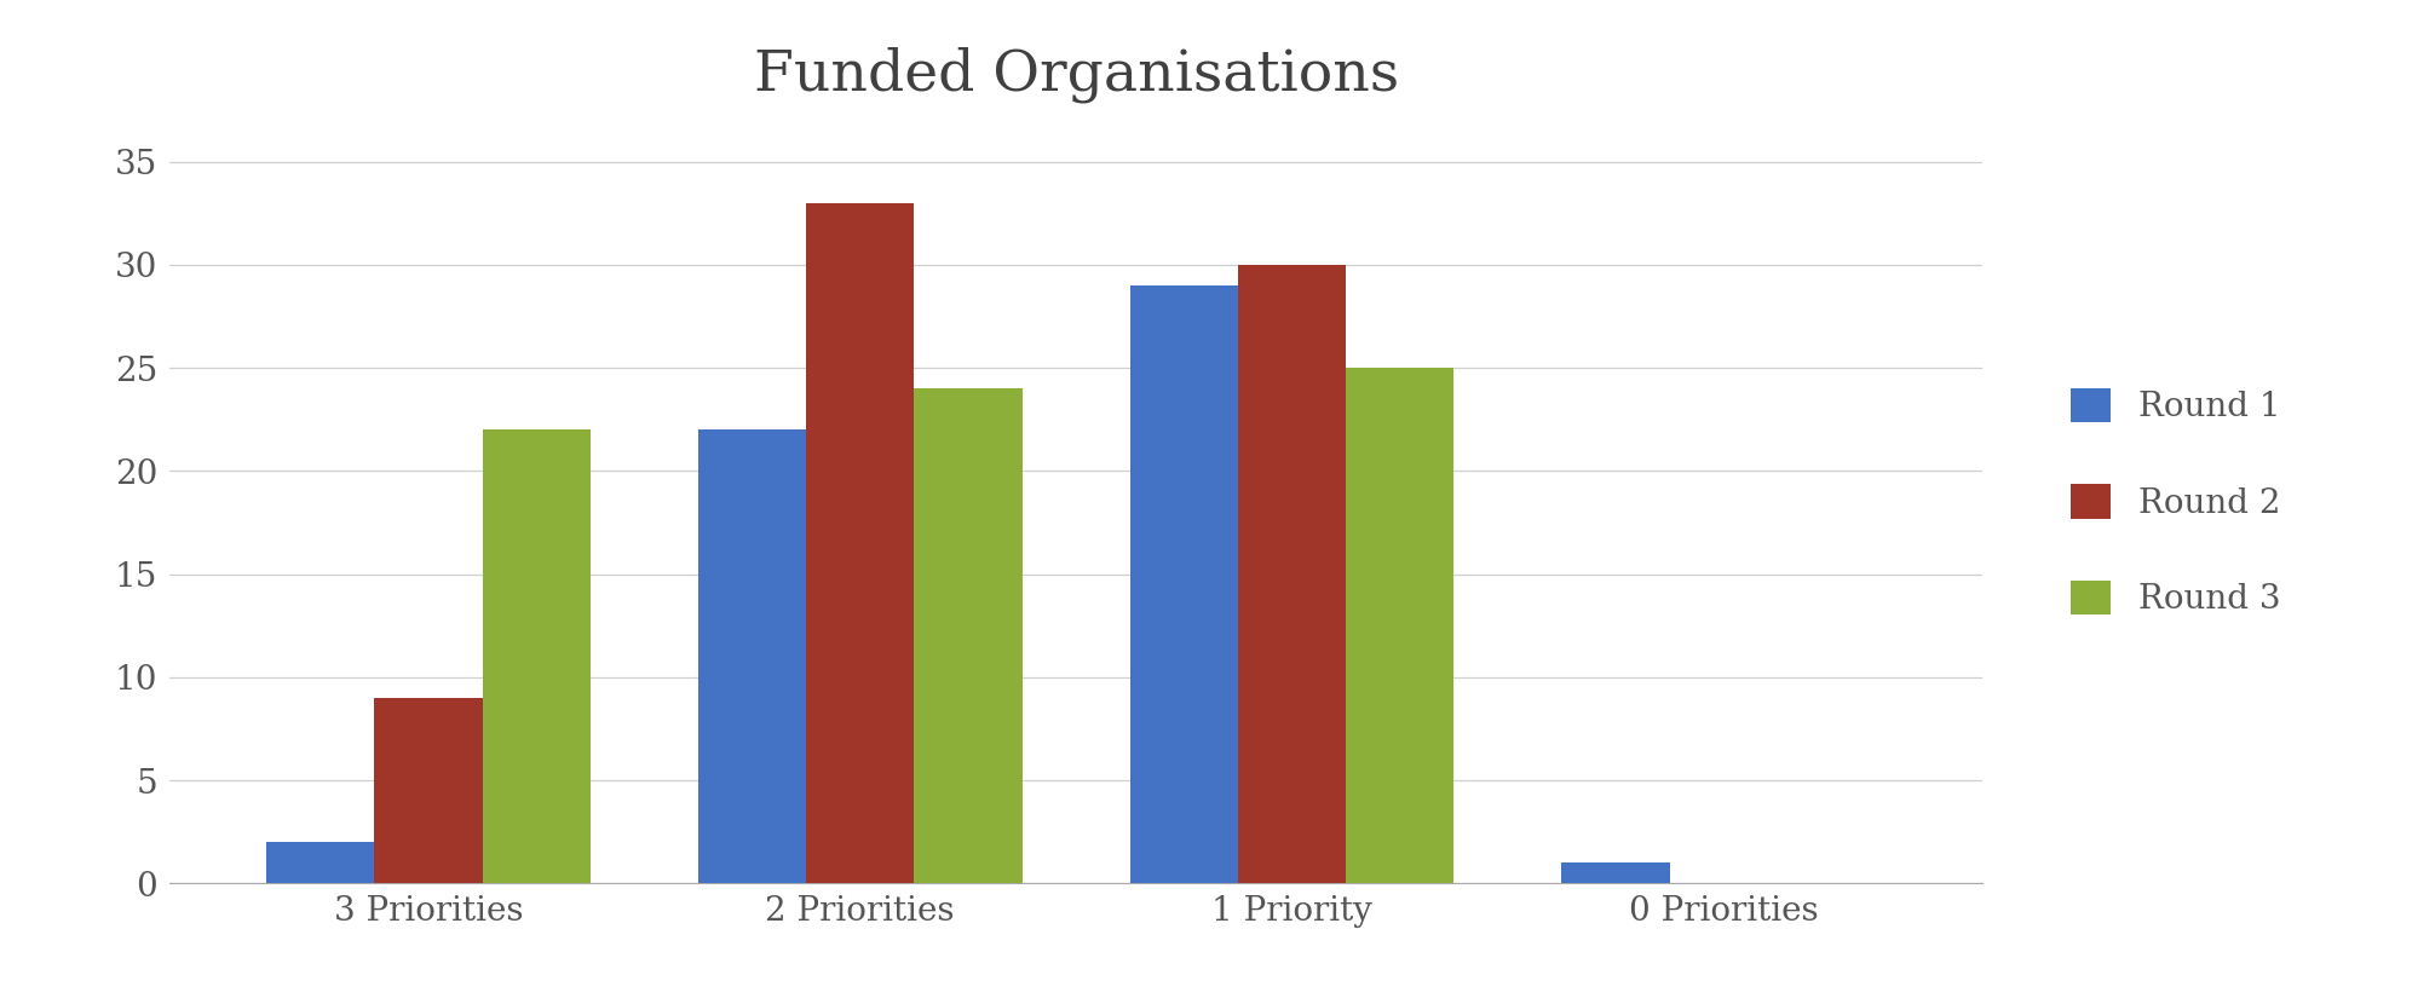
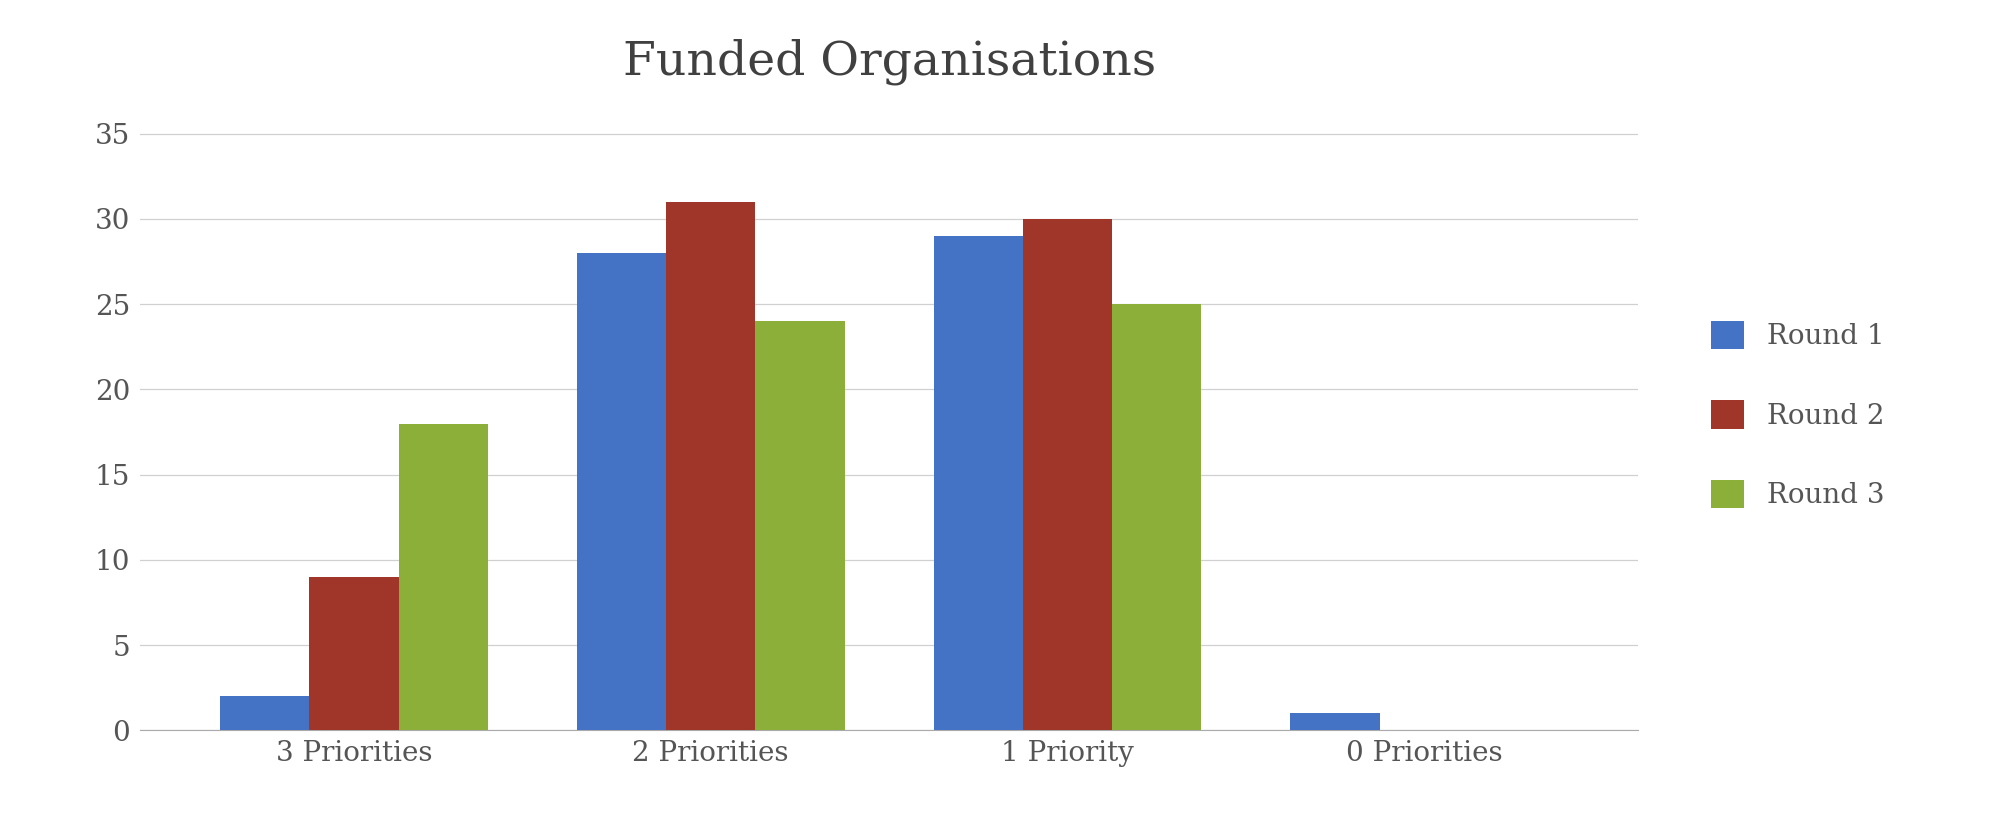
Round 3/3 Priorities: 22 -> 18
Round 1/2 Priorities: 22 -> 28
Round 2/2 Priorities: 33 -> 31
